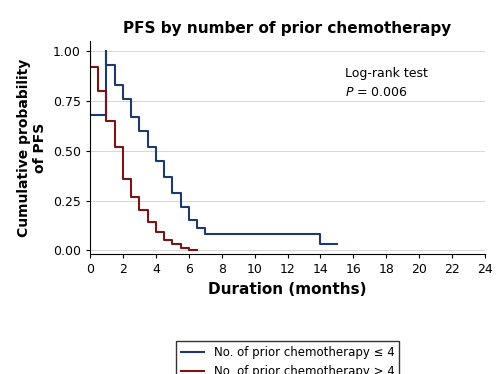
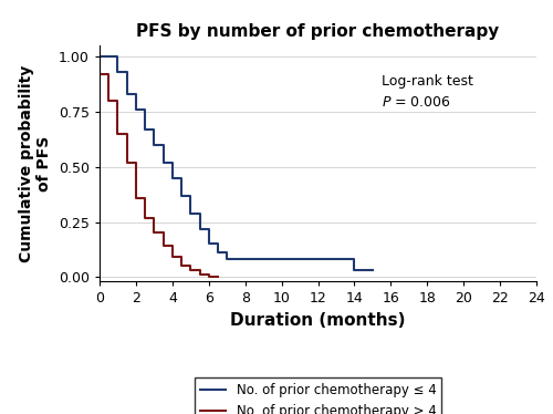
No. of prior chemotherapy ≤ 4/0: 0.68 -> 1.00
